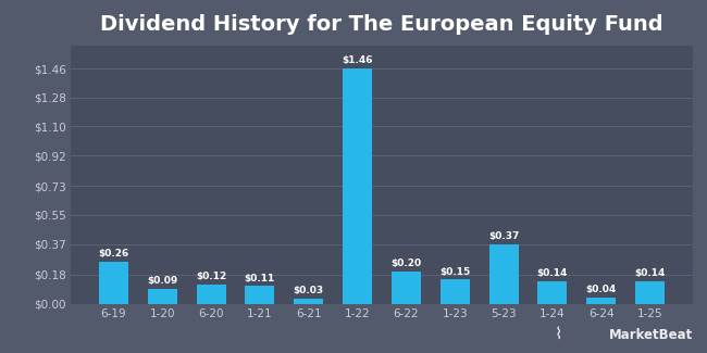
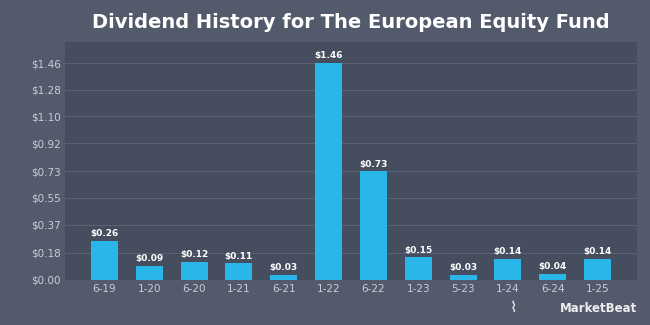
6-22: $0.20 -> $0.73
5-23: $0.37 -> $0.03
